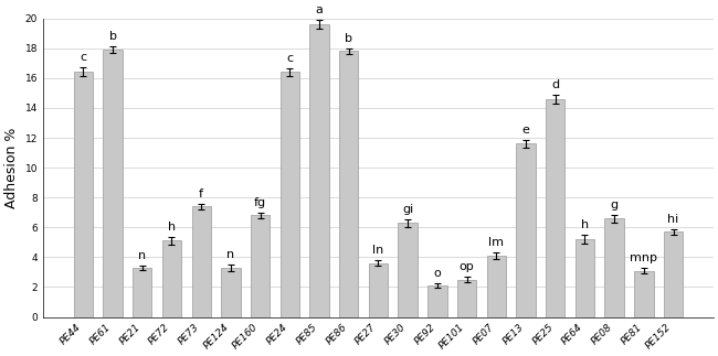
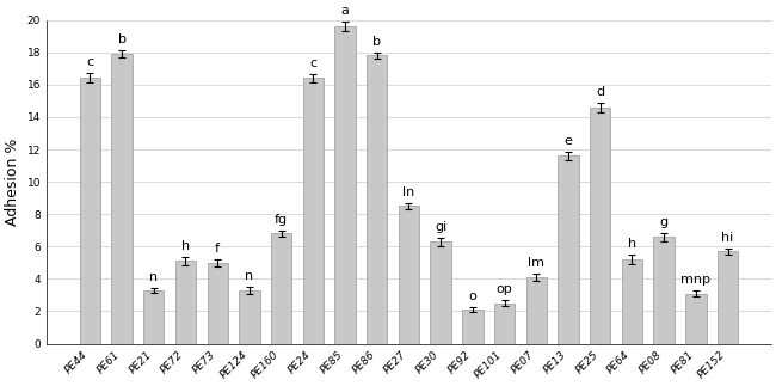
PE73: 7.4 -> 5.0
PE27: 3.6 -> 8.5
